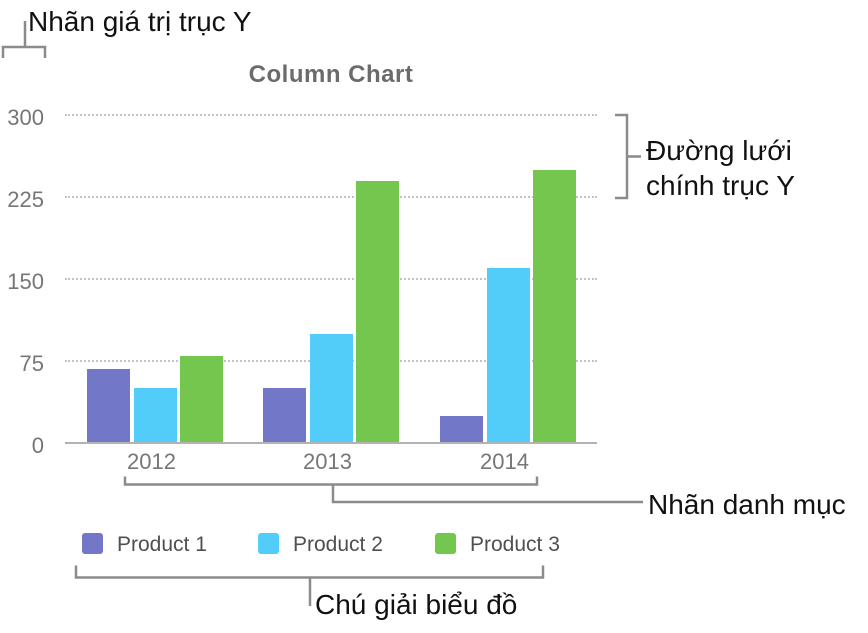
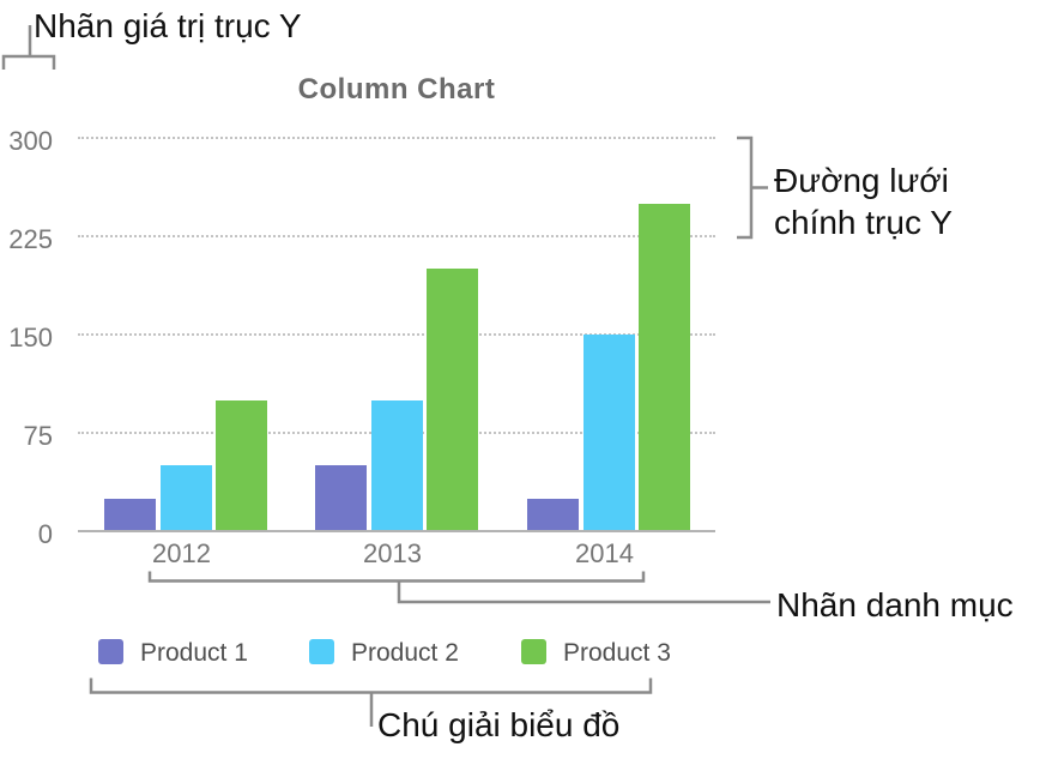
Product 1/2012: 68 -> 25
Product 3/2012: 80 -> 100
Product 3/2013: 240 -> 200
Product 2/2014: 160 -> 150
